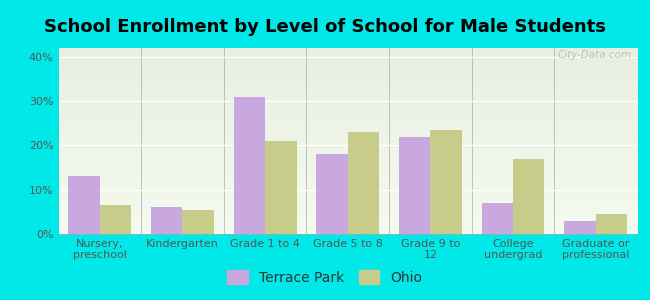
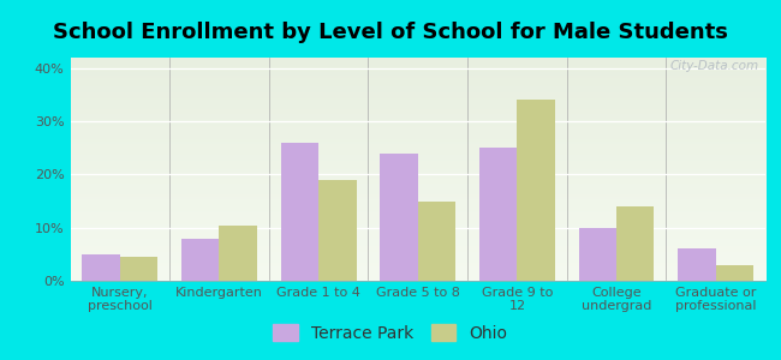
Terrace Park/Nursery, preschool: 13% -> 5%
Ohio/Nursery, preschool: 6.5% -> 4.5%
Terrace Park/Kindergarten: 6% -> 8%
Ohio/Kindergarten: 5.5% -> 10.5%
Terrace Park/Grade 1 to 4: 31% -> 26%
Ohio/Grade 1 to 4: 21.0% -> 19.0%
Terrace Park/Grade 5 to 8: 18% -> 24%
Ohio/Grade 5 to 8: 23.0% -> 15.0%
Terrace Park/Grade 9 to 12: 22% -> 25%
Ohio/Grade 9 to 12: 23.5% -> 34.0%
Terrace Park/College undergrad: 7% -> 10%
Ohio/College undergrad: 17.0% -> 14.0%
Terrace Park/Graduate or professional: 3% -> 6%
Ohio/Graduate or professional: 4.5% -> 3.0%
